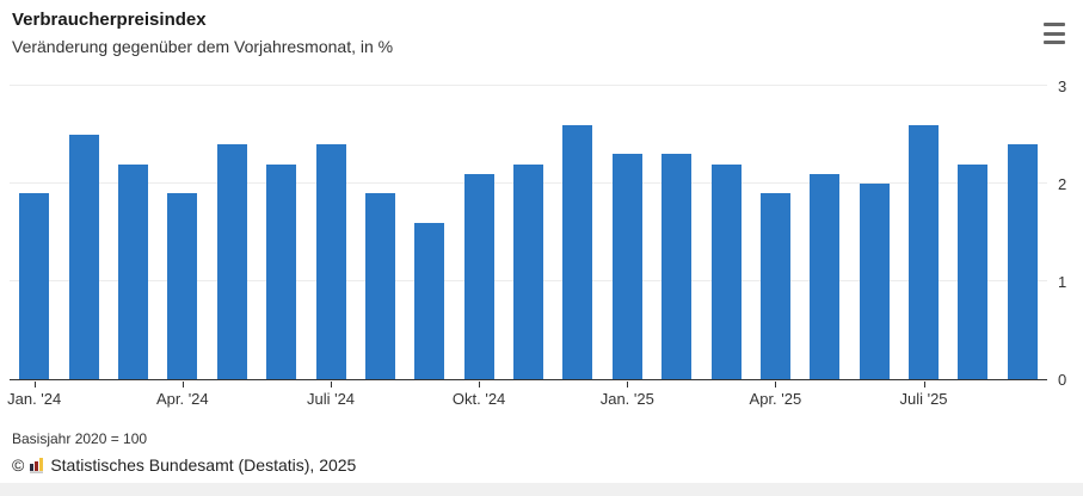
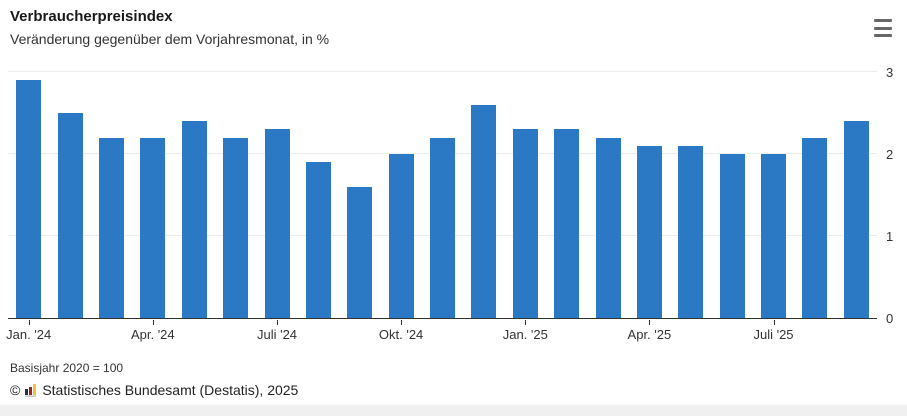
Jan. '24: 1.9 -> 2.9
Apr. '24: 1.9 -> 2.2
Juli '24: 2.4 -> 2.3
Okt. '24: 2.1 -> 2.0
Apr. '25: 1.9 -> 2.1
Juli '25: 2.6 -> 2.0
